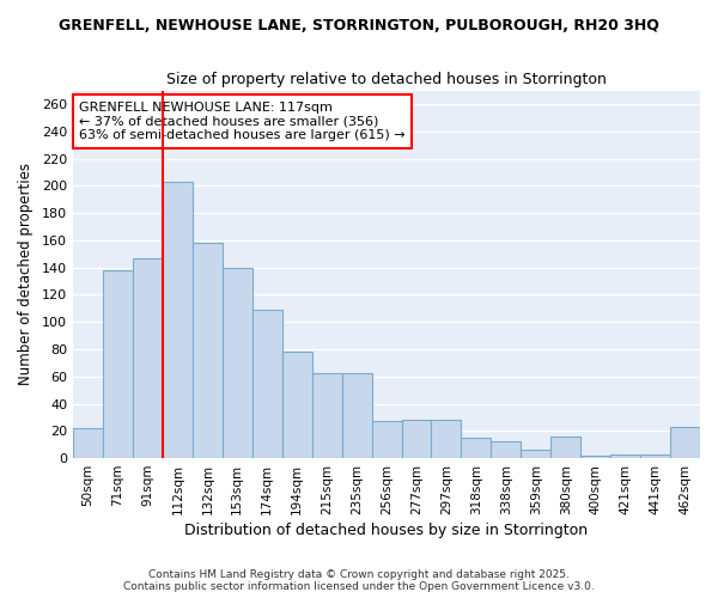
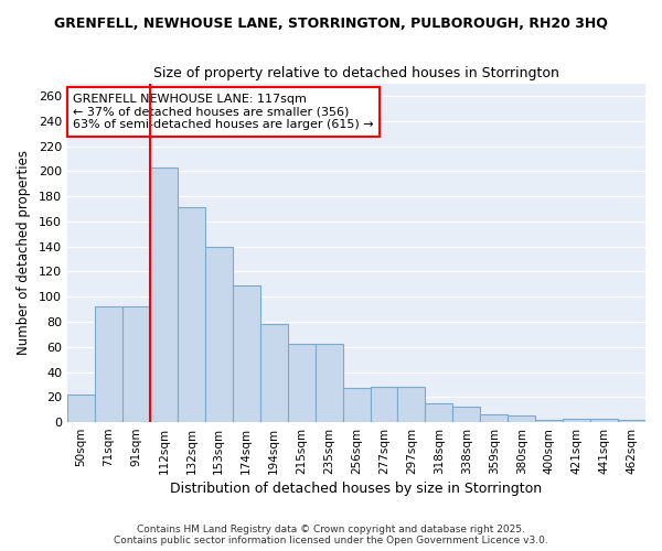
71sqm: 138 -> 92
91sqm: 147 -> 92
132sqm: 158 -> 171
380sqm: 16 -> 5
462sqm: 23 -> 2
